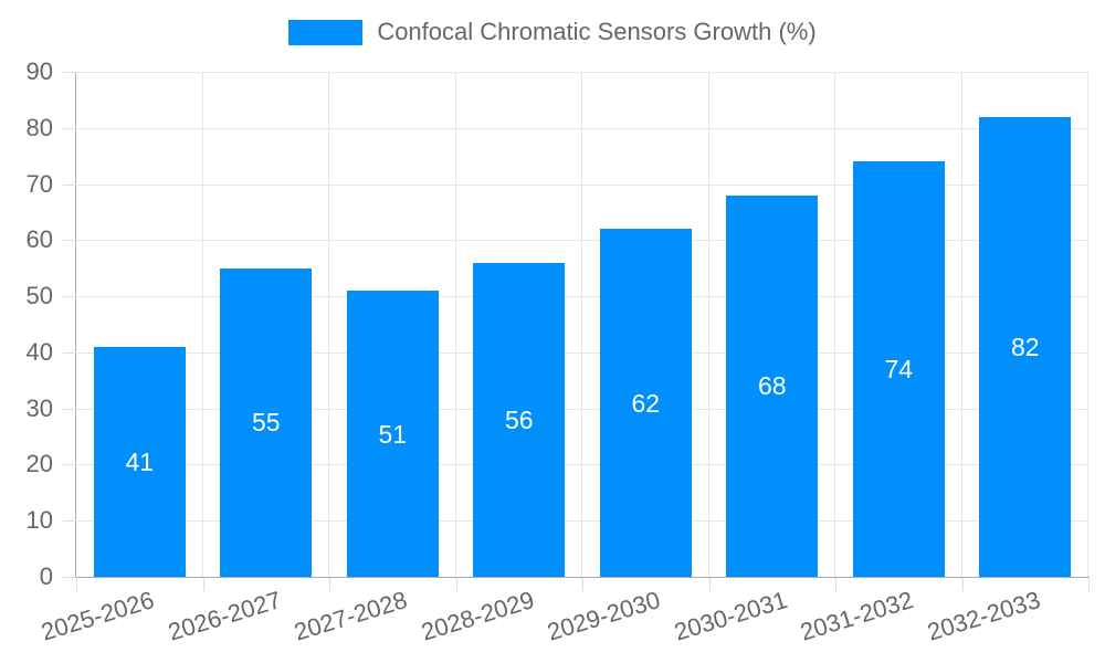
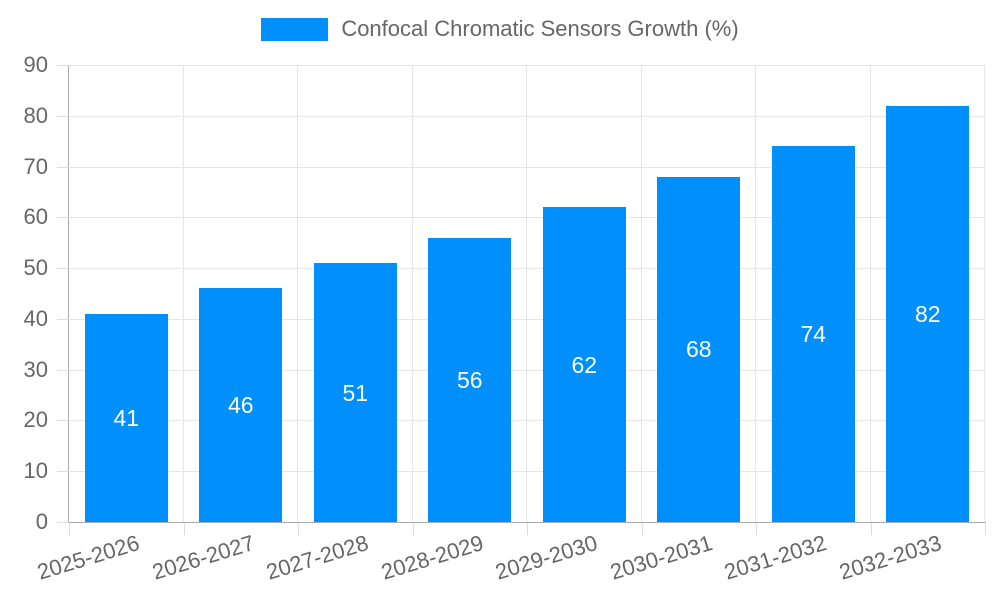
2026-2027: 55 -> 46
